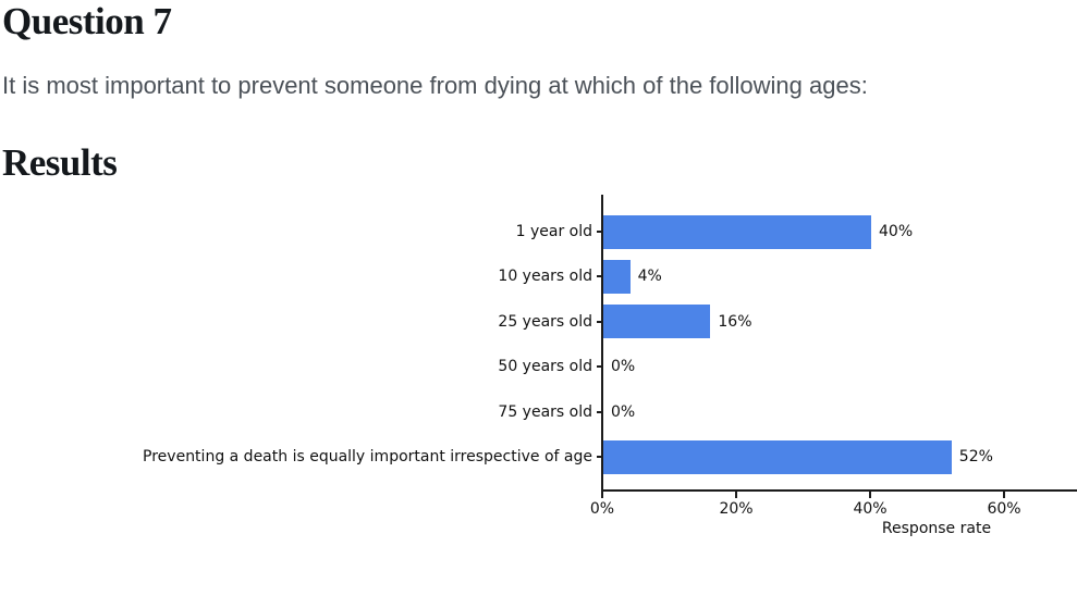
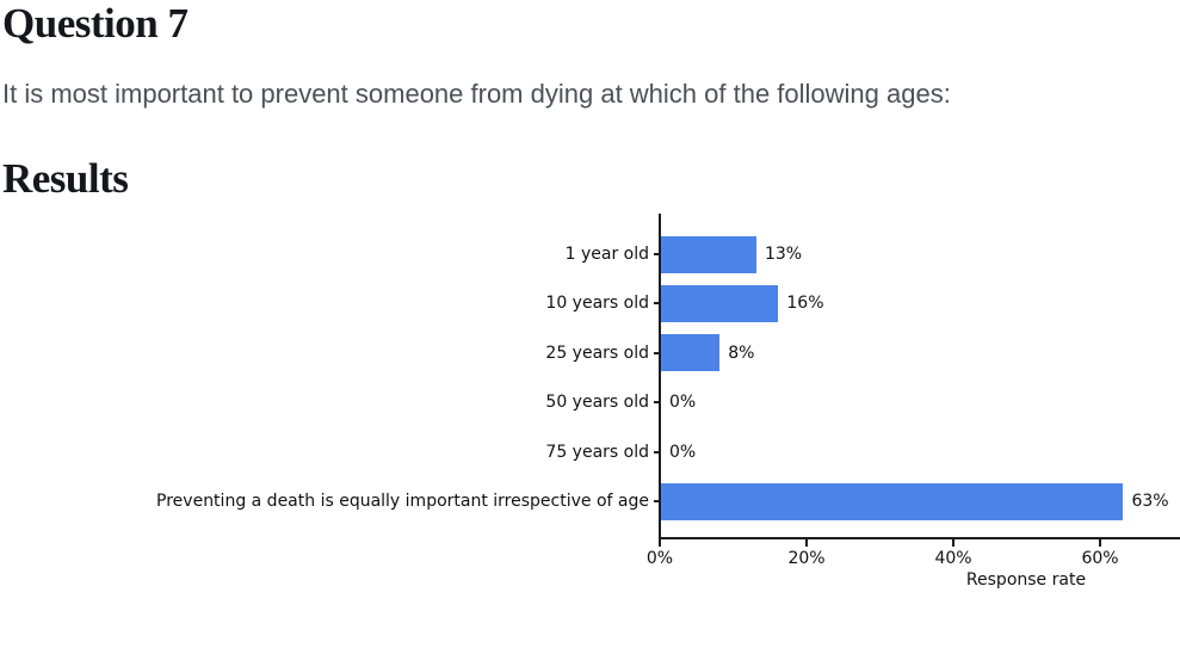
1 year old: 40% -> 13%
10 years old: 4% -> 16%
25 years old: 16% -> 8%
Preventing a death is equally important irrespective of age: 52% -> 63%
